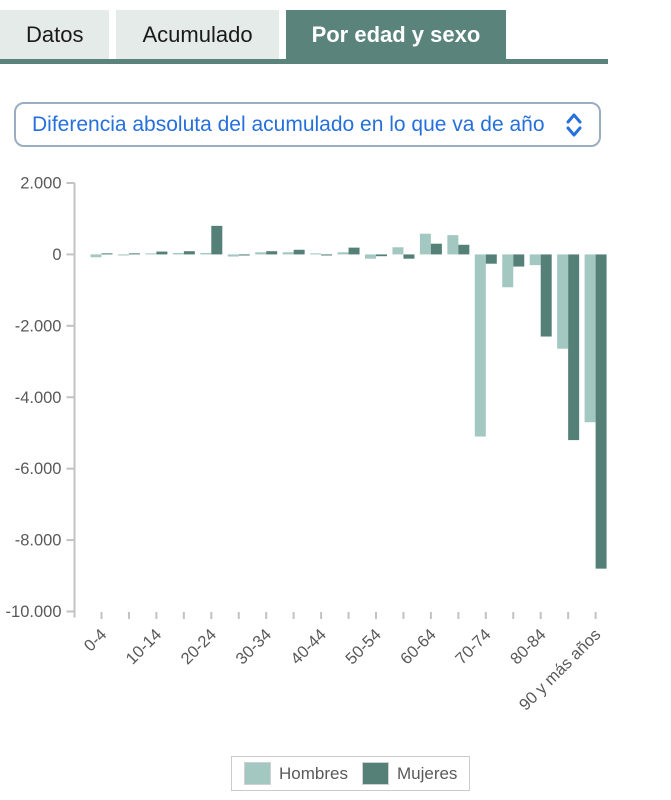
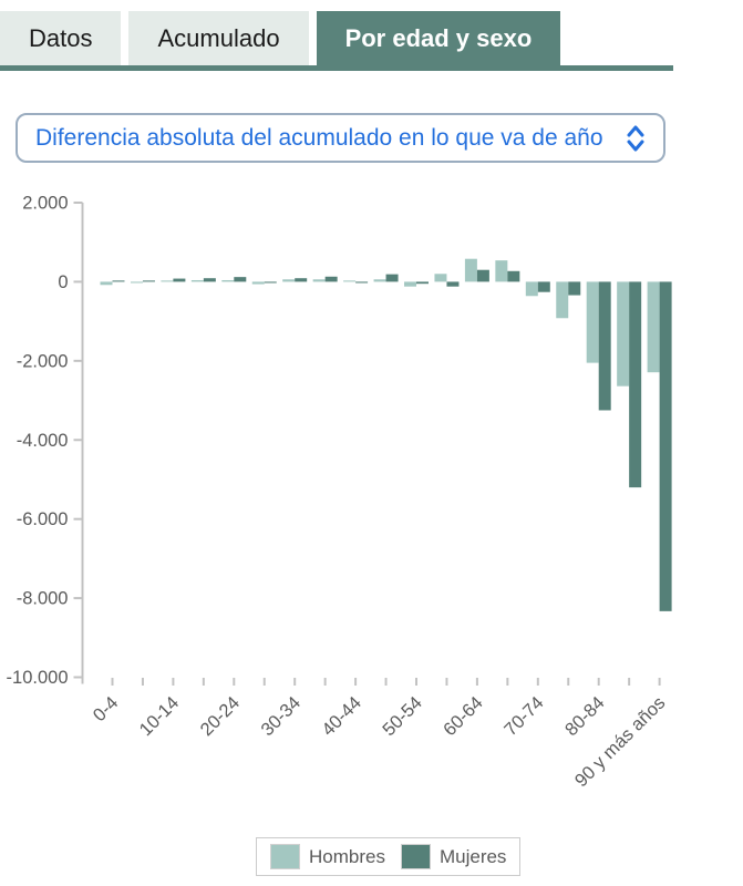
Mujeres/20-24: 800 -> 100
Hombres/70-74: -5100 -> -400
Hombres/80-84: -300 -> -2000
Mujeres/80-84: -2300 -> -3200
Hombres/90 y más años: -4700 -> -2300
Mujeres/90 y más años: -8800 -> -8300
